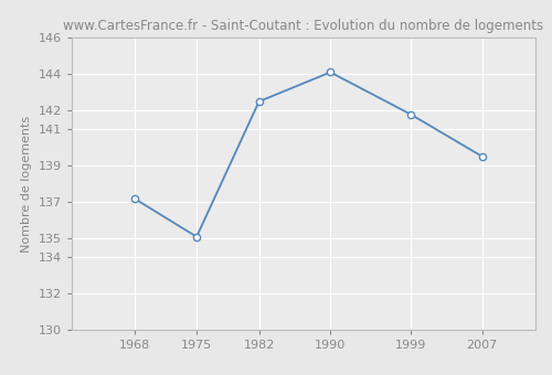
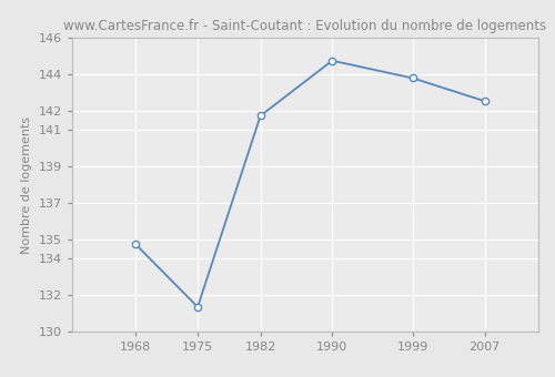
1968: 137.2 -> 134.8
1975: 135.1 -> 131.3
1982: 142.5 -> 141.8
1990: 144.1 -> 144.8
1999: 141.8 -> 143.8
2007: 139.5 -> 142.6
